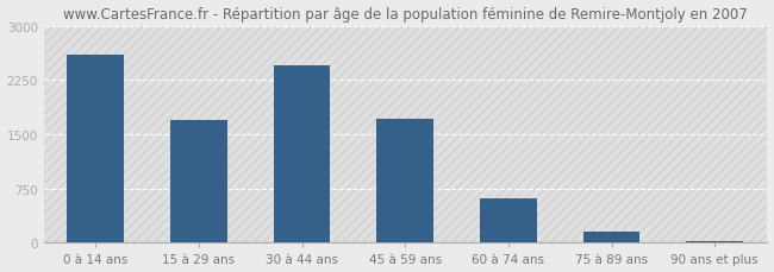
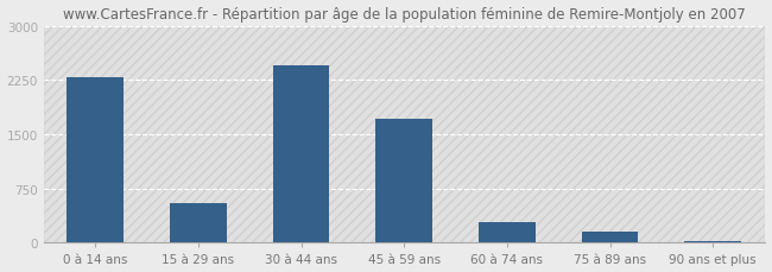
0 à 14 ans: 2600 -> 2280
15 à 29 ans: 1700 -> 540
60 à 74 ans: 610 -> 280
